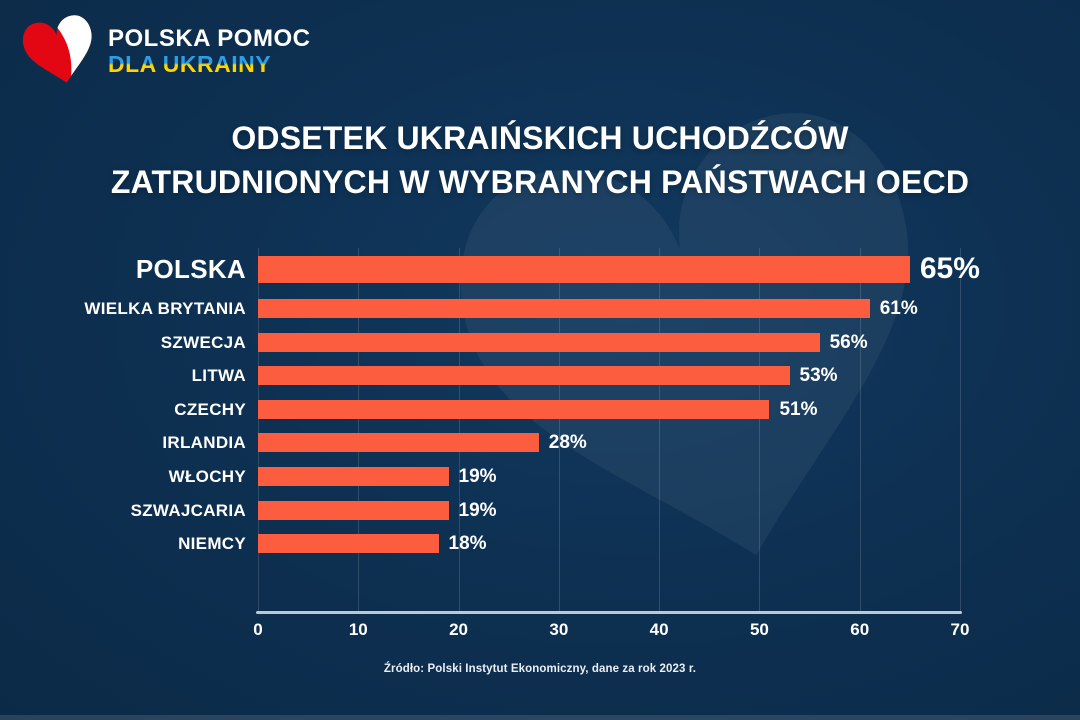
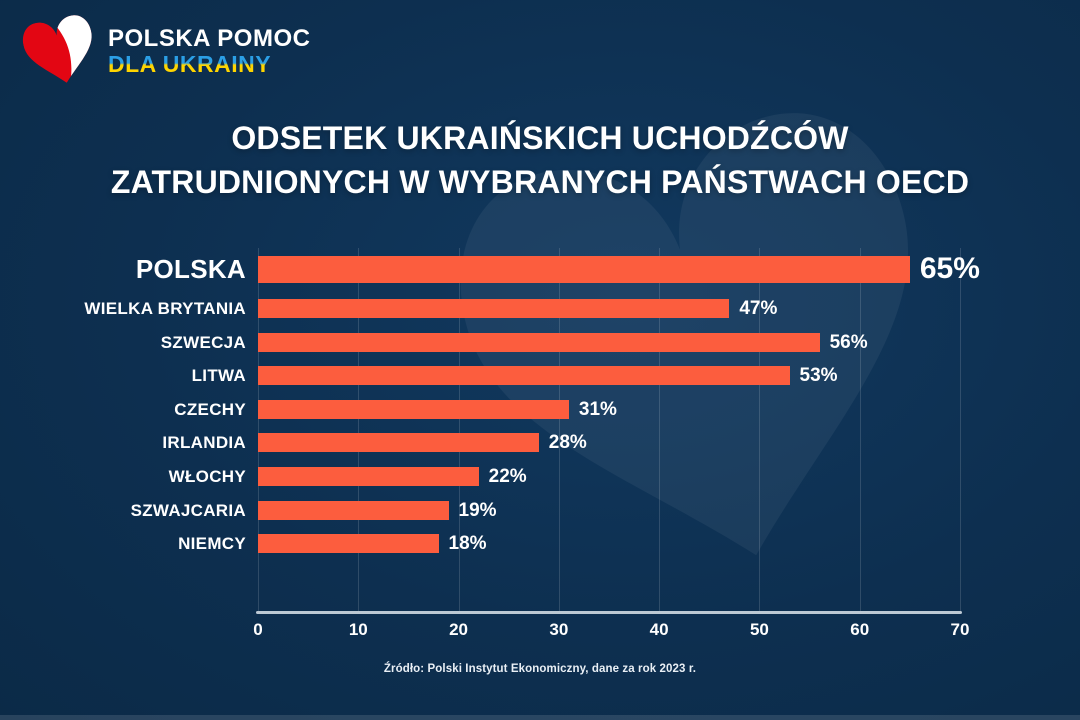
WIELKA BRYTANIA: 61% -> 47%
CZECHY: 51% -> 31%
WŁOCHY: 19% -> 22%
